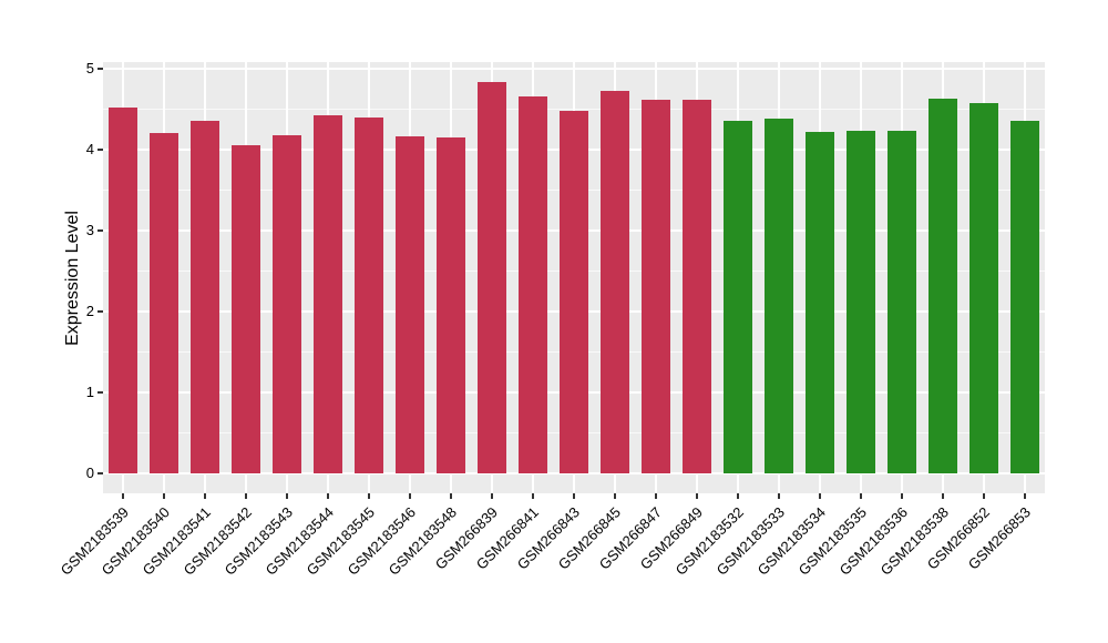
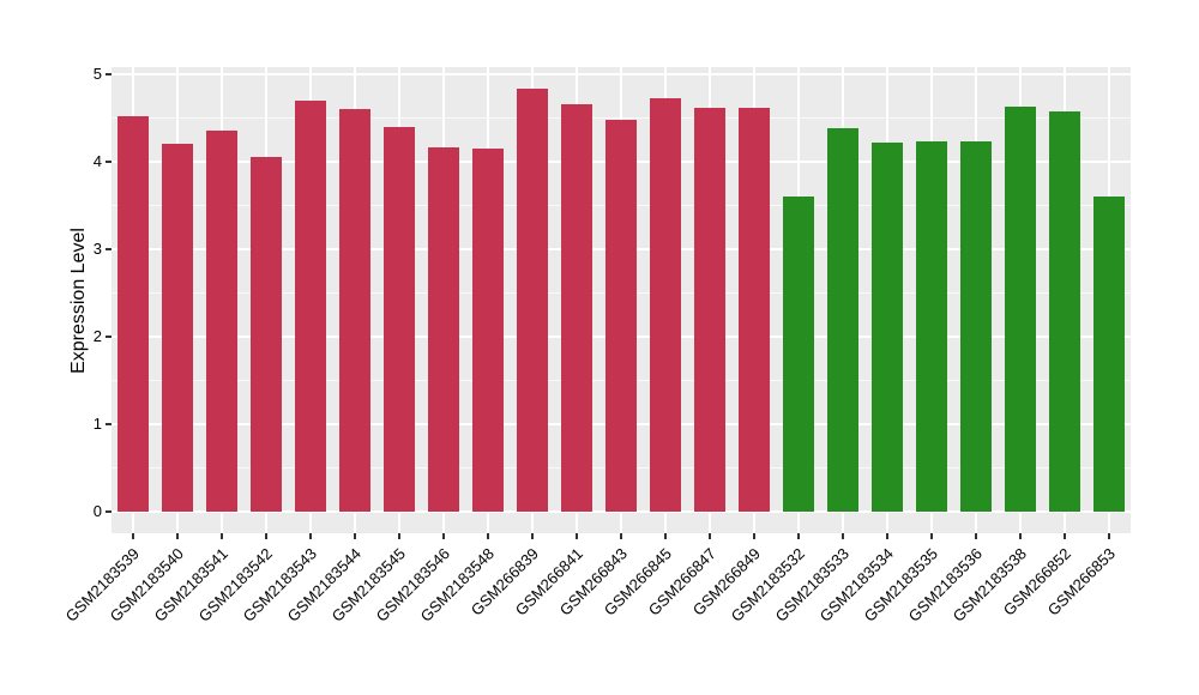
GSM2183543: 4.2 -> 4.7
GSM2183544: 4.4 -> 4.6
GSM2183532: 4.4 -> 3.6
GSM266853: 4.4 -> 3.6
